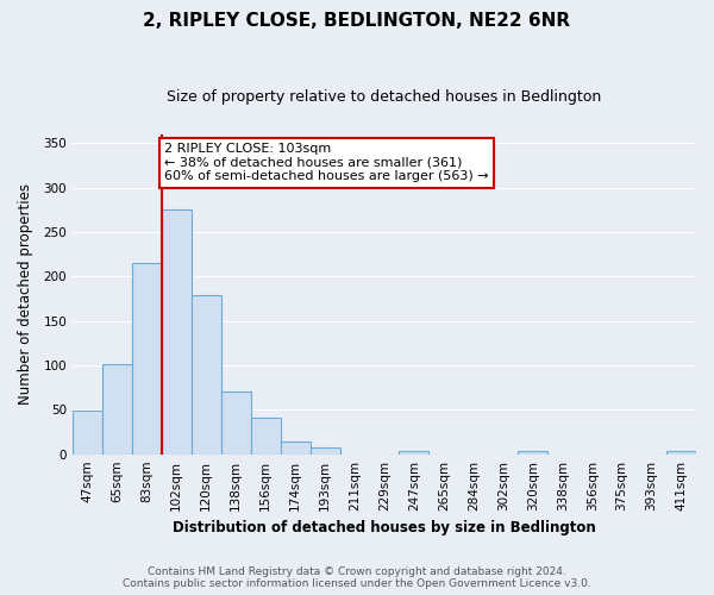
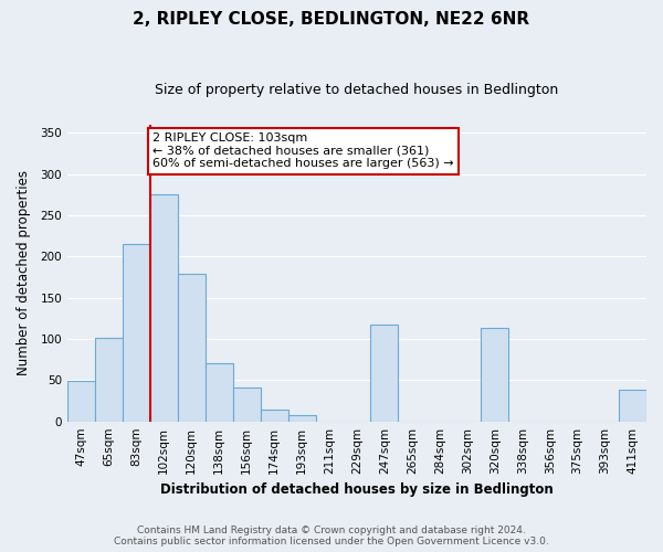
247sqm: 3 -> 118
320sqm: 4 -> 114
411sqm: 3 -> 38
